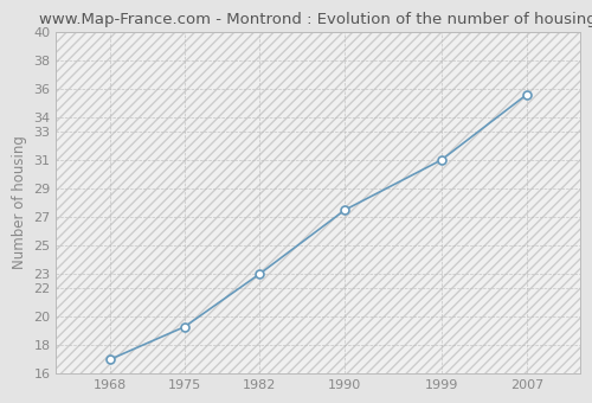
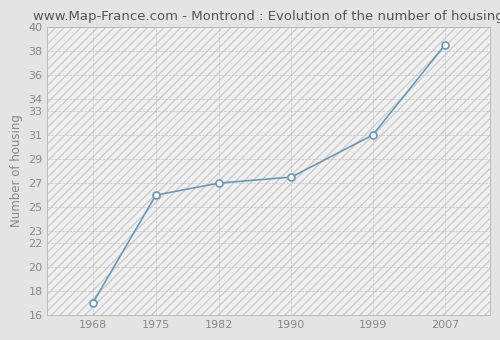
1975: 19.3 -> 26.0
1982: 23.0 -> 27.0
2007: 35.6 -> 38.5
